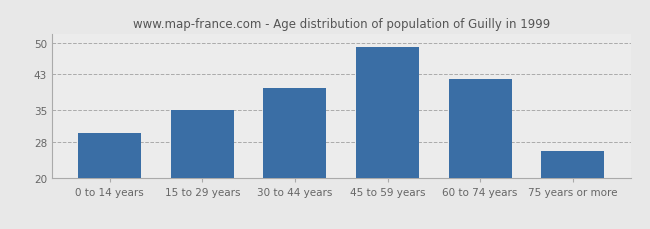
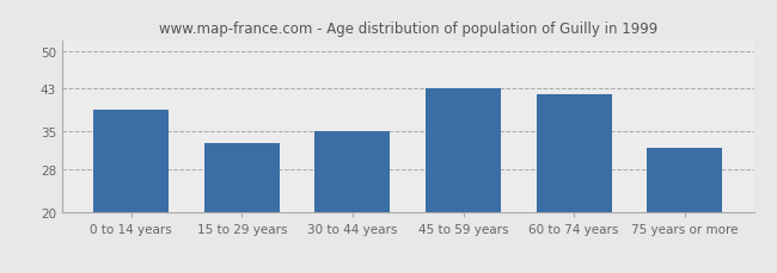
0 to 14 years: 30 -> 39
15 to 29 years: 35 -> 33
30 to 44 years: 40 -> 35
45 to 59 years: 49 -> 43
75 years or more: 26 -> 32
